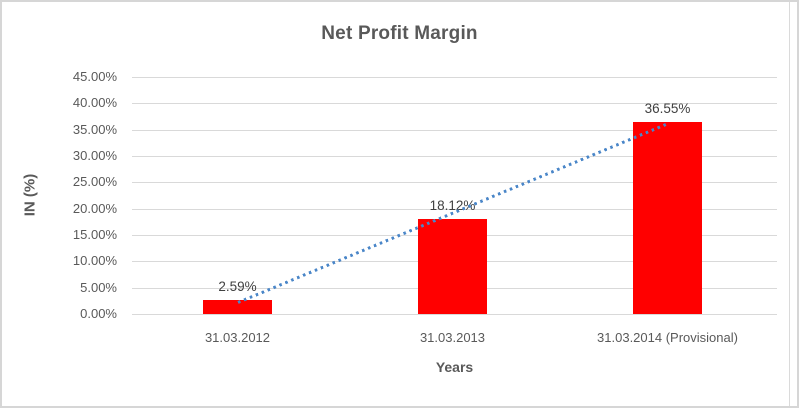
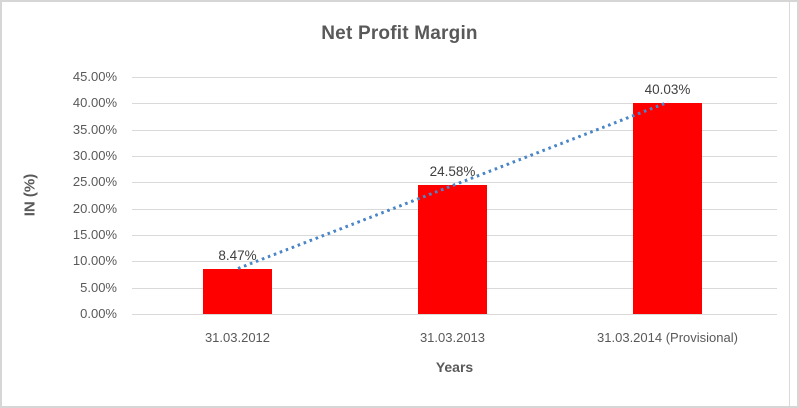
31.03.2012: 2.59% -> 8.47%
31.03.2013: 18.12% -> 24.58%
31.03.2014 (Provisional): 36.55% -> 40.03%
